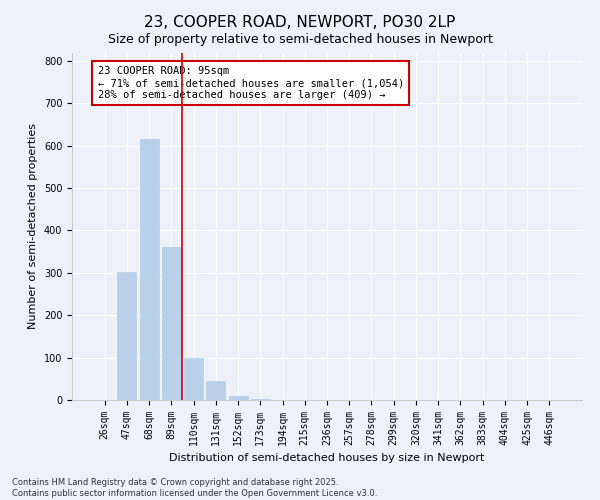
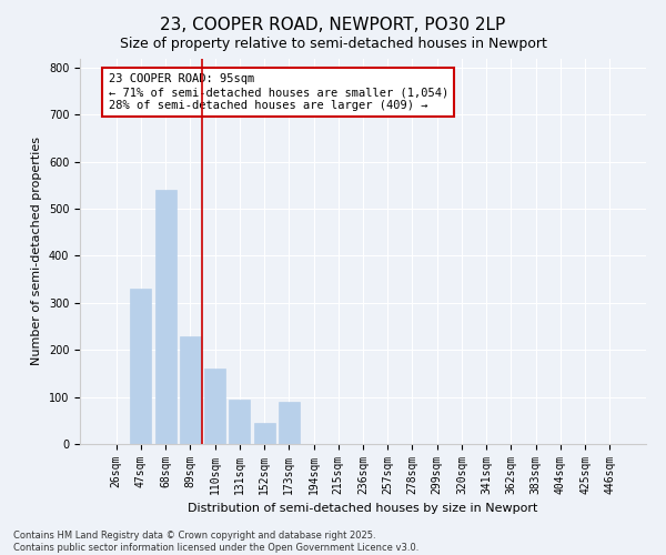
47sqm: 302 -> 330
68sqm: 617 -> 540
89sqm: 362 -> 230
110sqm: 100 -> 160
131sqm: 45 -> 95
152sqm: 10 -> 45
173sqm: 2 -> 90
